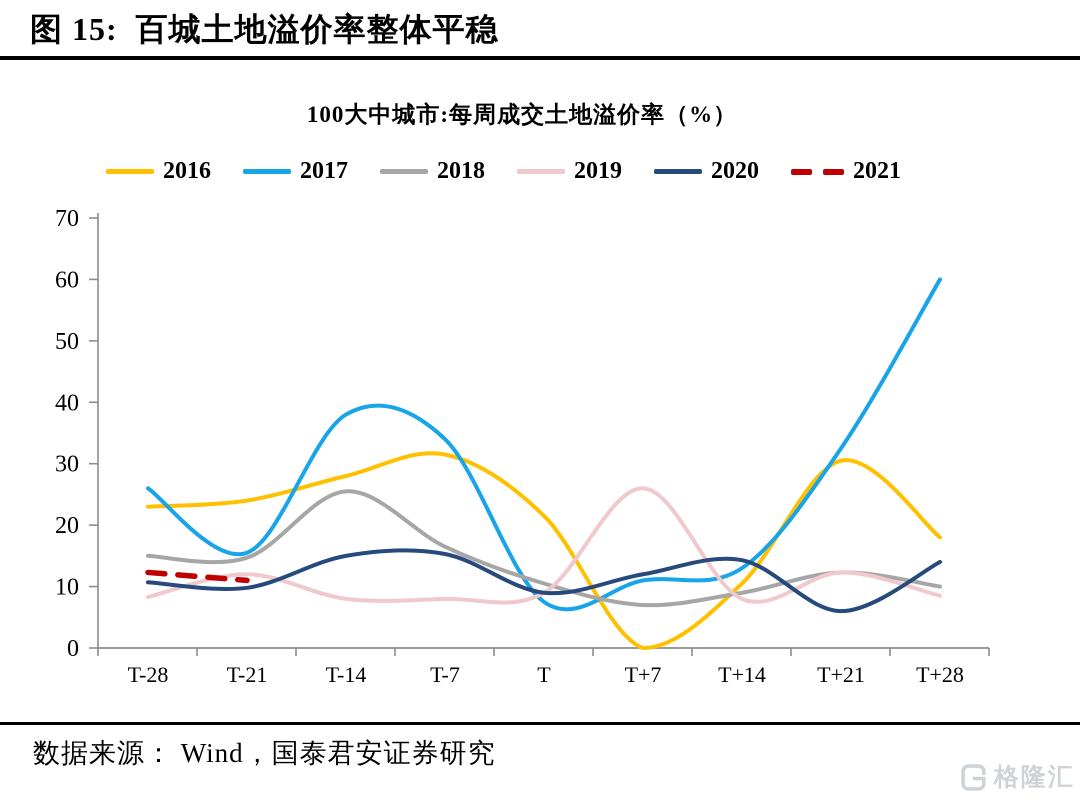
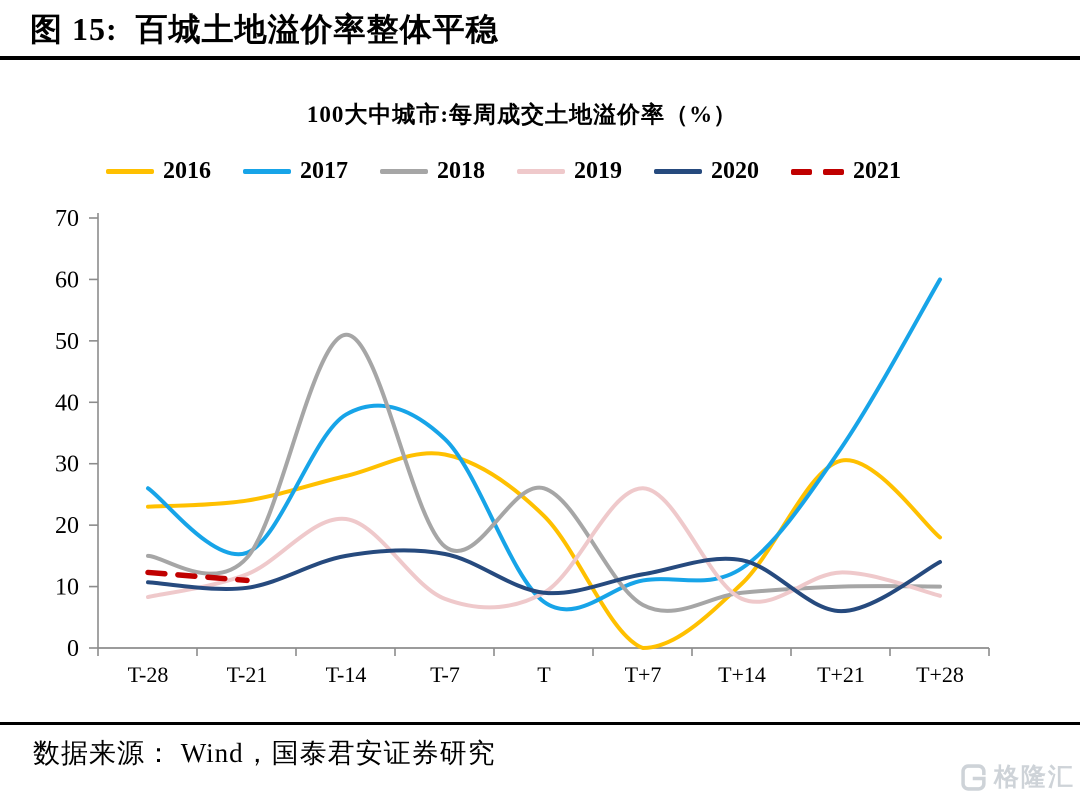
2018/T-14: 26 -> 51
2019/T-14: 8 -> 21
2018/T: 10 -> 26
2018/T+21: 12 -> 10
